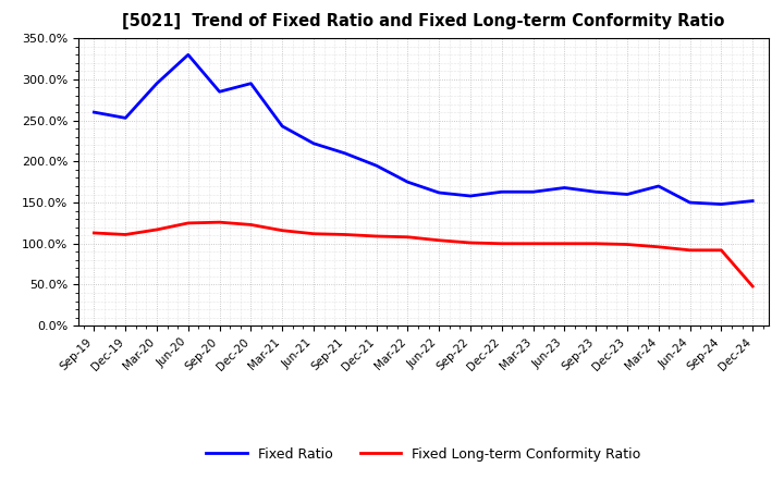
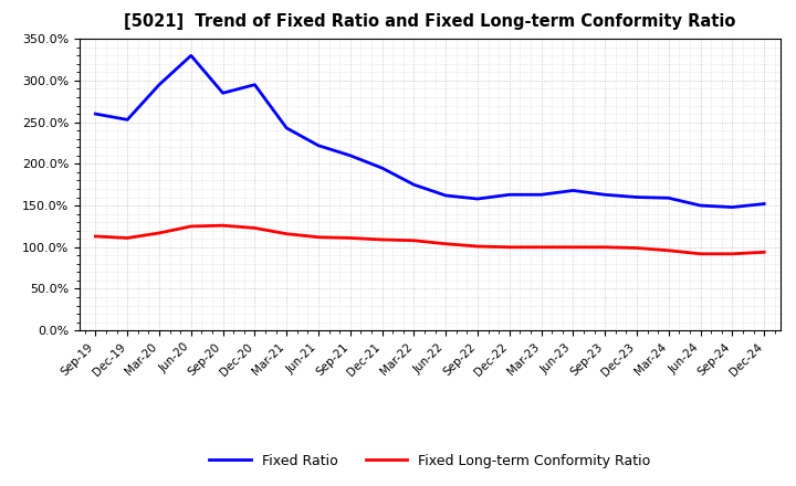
Fixed Ratio/Mar-24: 170% -> 159%
Fixed Long-term Conformity Ratio/Dec-24: 48% -> 94%
